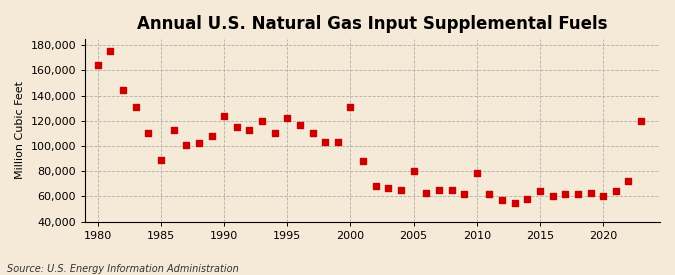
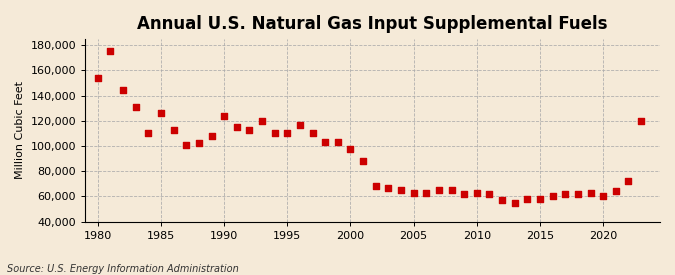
1980: 164,000 -> 154,000
1985: 89,000 -> 126,000
1995: 122,000 -> 110,000
2000: 131,000 -> 98,000
2005: 80,000 -> 63,000
2010: 79,000 -> 63,000
2015: 64,000 -> 58,000
